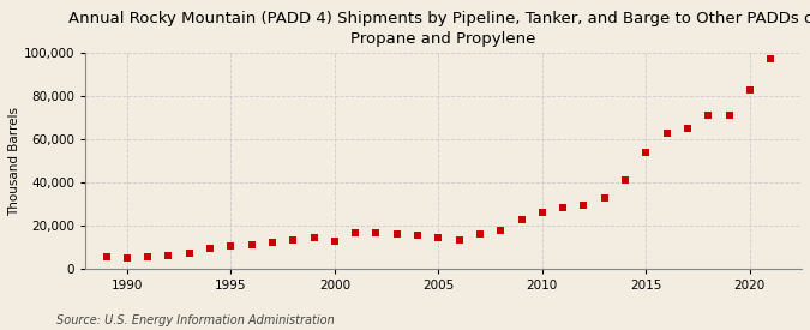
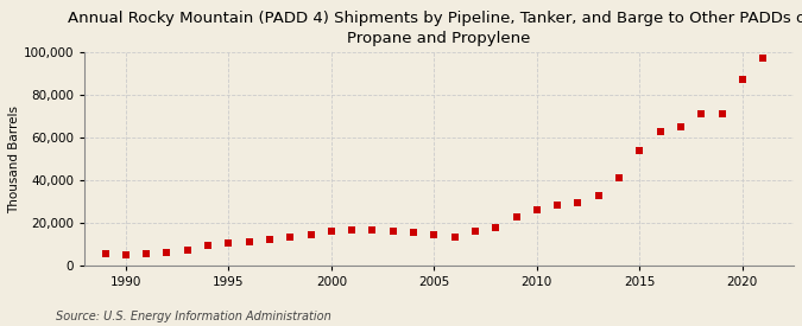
2000: 13,000 -> 16,000
2020: 83,000 -> 87,000
